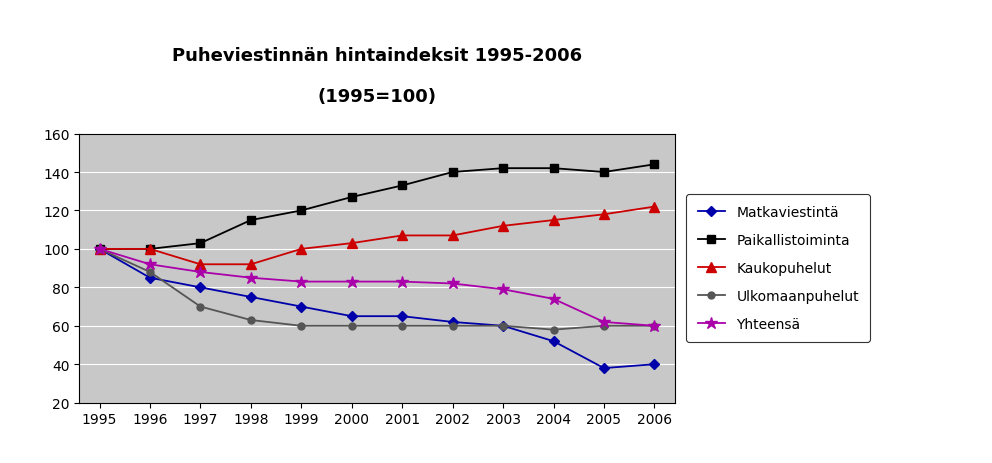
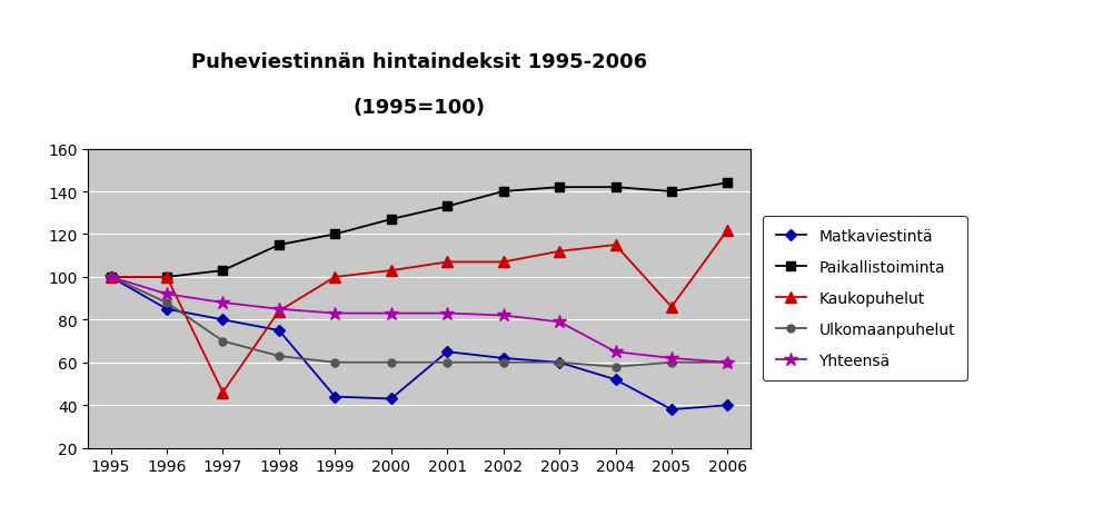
Kaukopuhelut/1997: 92 -> 46
Kaukopuhelut/1998: 92 -> 84
Matkaviestintä/1999: 70 -> 44
Matkaviestintä/2000: 65 -> 43
Yhteensä/2004: 74 -> 65
Kaukopuhelut/2005: 118 -> 86
